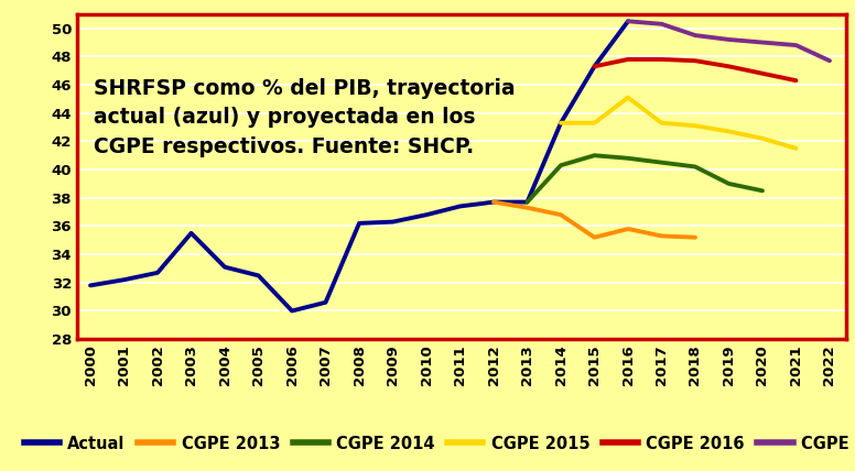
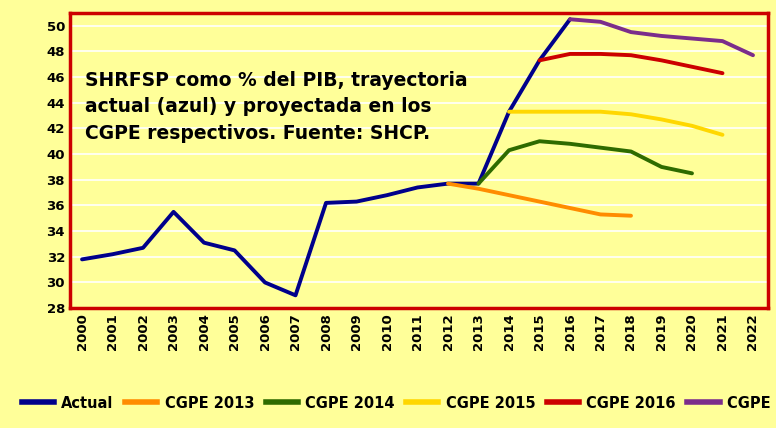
Actual/2007: 30.6 -> 29.0
CGPE 2013/2015: 35.2 -> 36.3
CGPE 2015/2016: 45.1 -> 43.3
